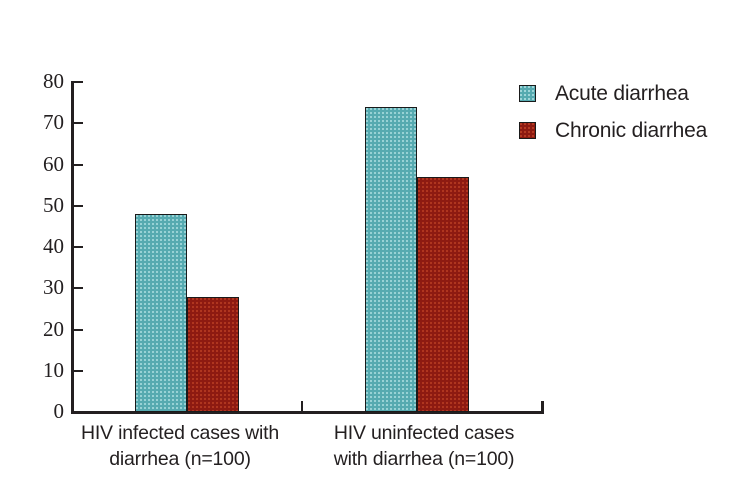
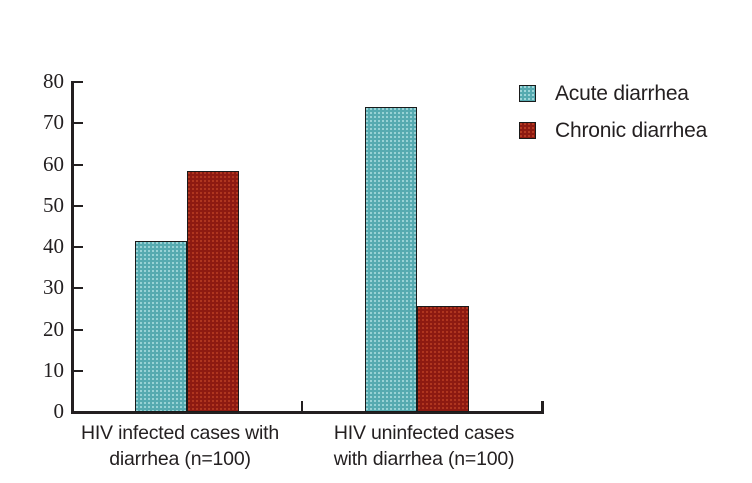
Acute diarrhea/HIV infected cases with diarrhea (n=100): 48 -> 42
Chronic diarrhea/HIV infected cases with diarrhea (n=100): 28 -> 58
Chronic diarrhea/HIV uninfected cases with diarrhea (n=100): 57 -> 26
